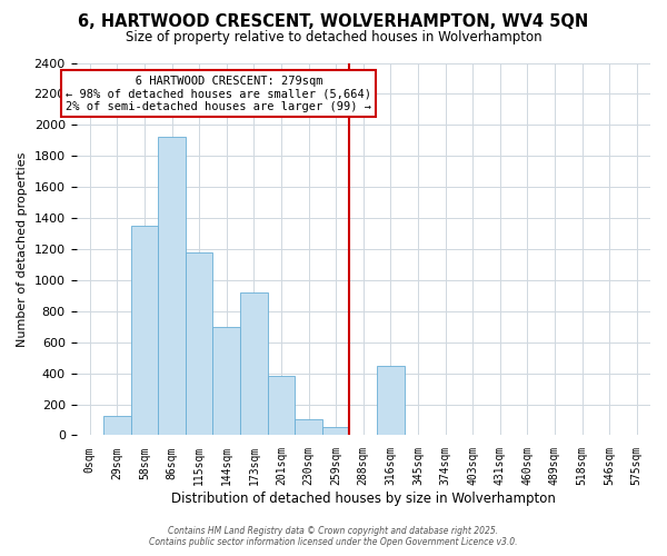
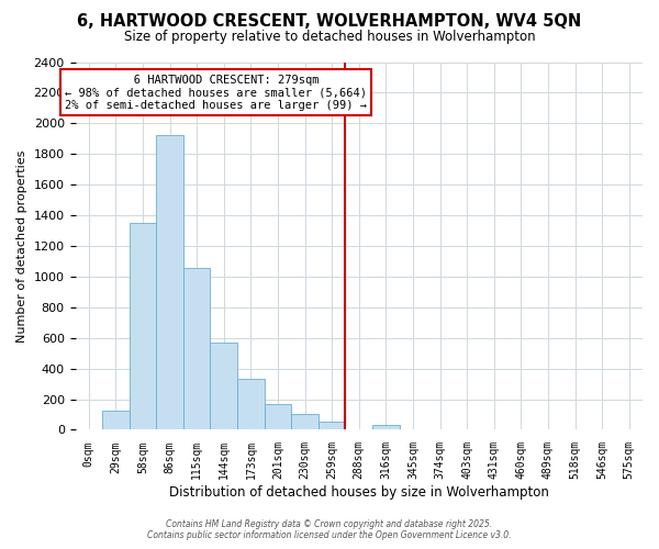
115sqm: 1180 -> 1060
144sqm: 700 -> 570
173sqm: 920 -> 340
201sqm: 380 -> 170
316sqm: 450 -> 30
